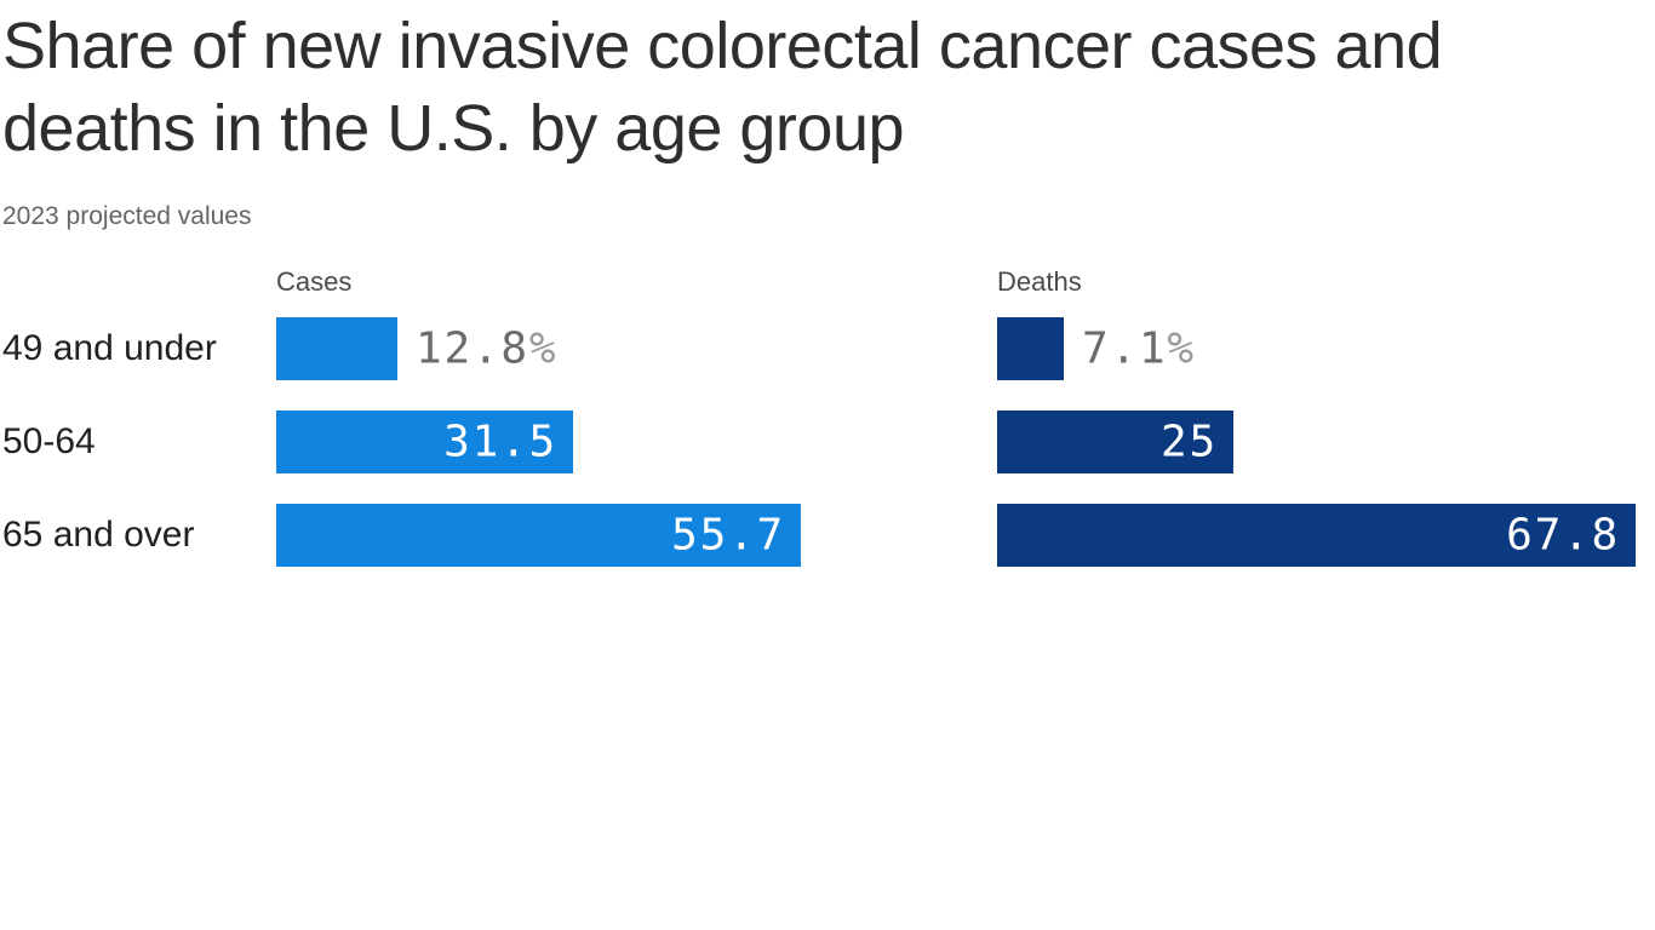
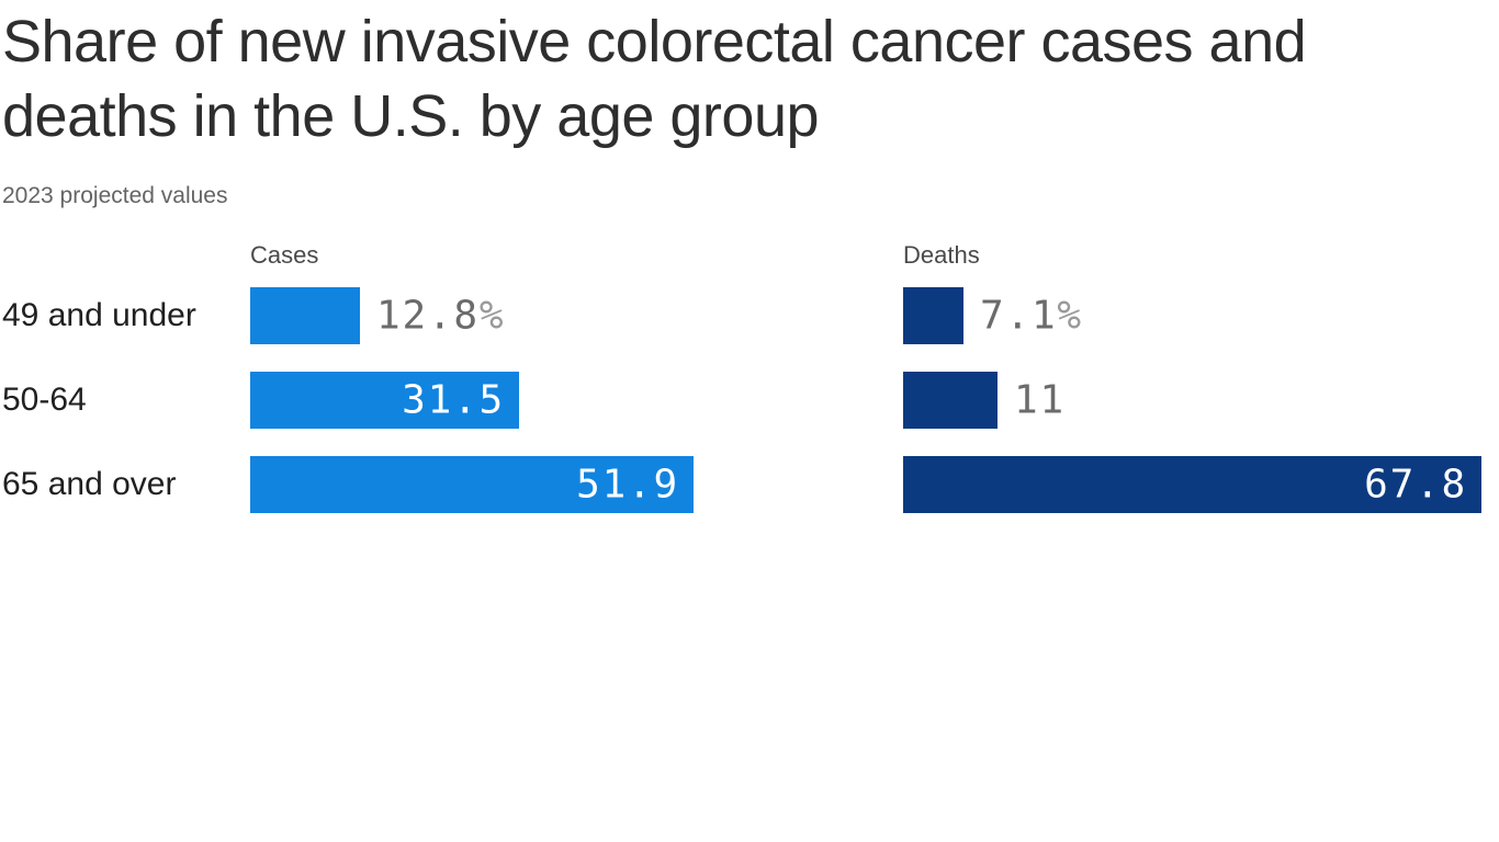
Deaths/50-64: 25 -> 11
Cases/65 and over: 55.7 -> 51.9
